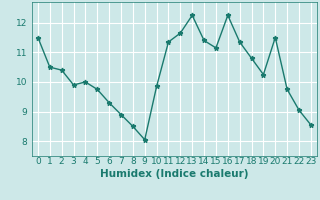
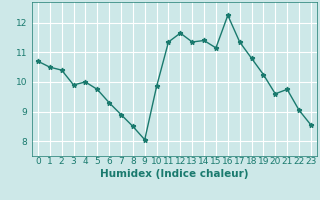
0: 11.50 -> 10.70
13: 12.25 -> 11.35
20: 11.50 -> 9.60
